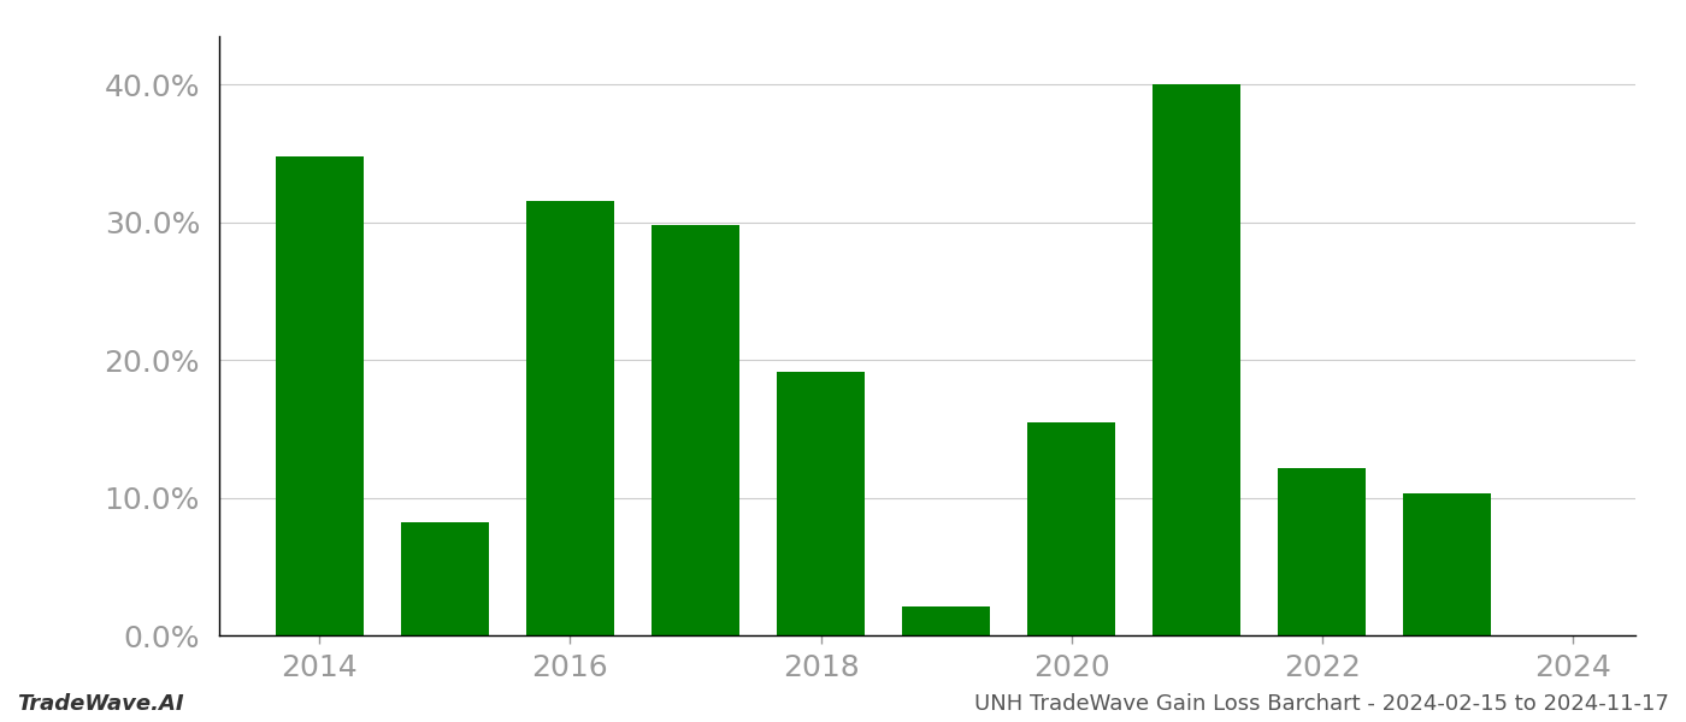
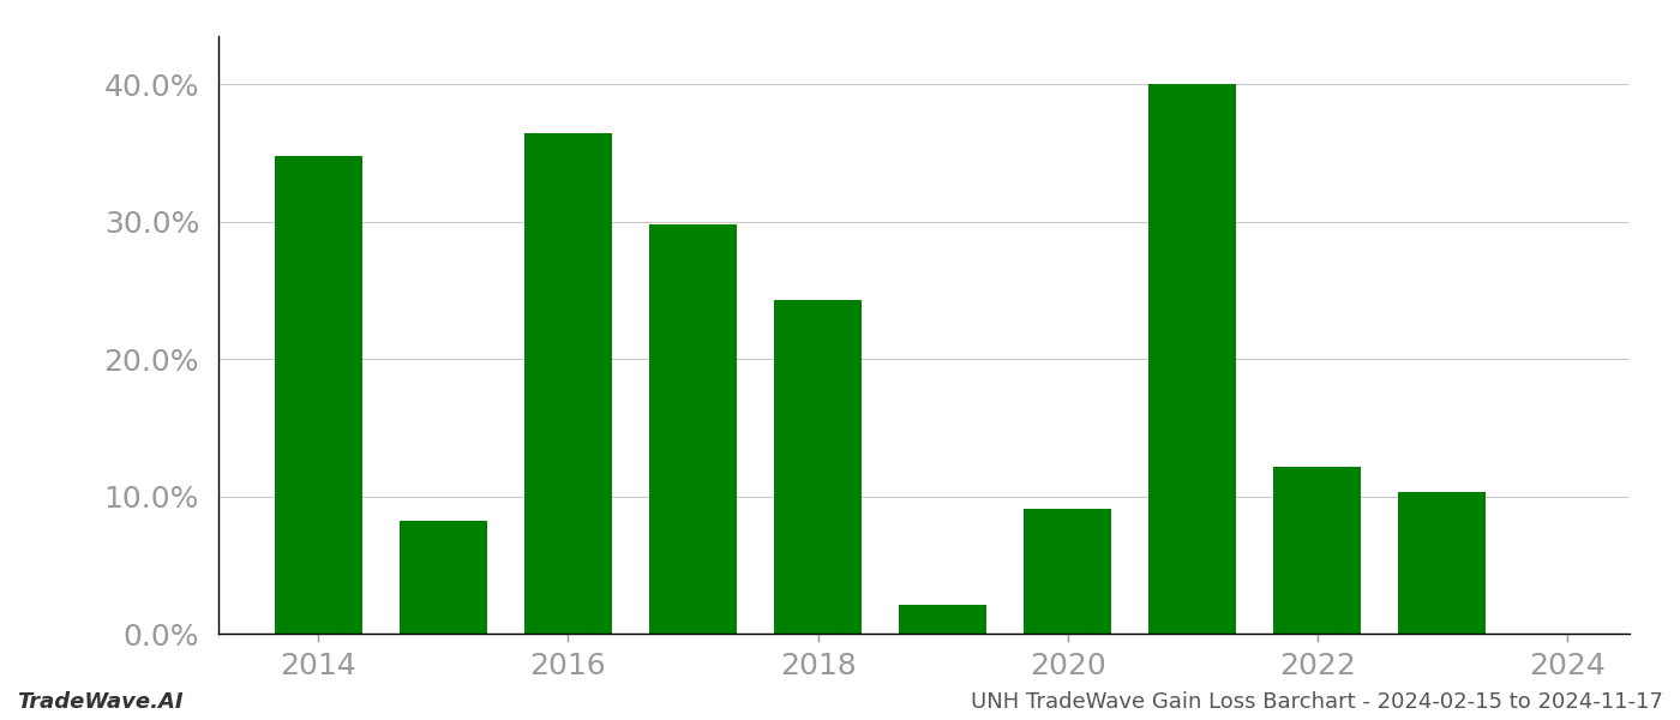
2016: 31.5% -> 36.4%
2018: 19.1% -> 24.3%
2020: 15.5% -> 9.1%
